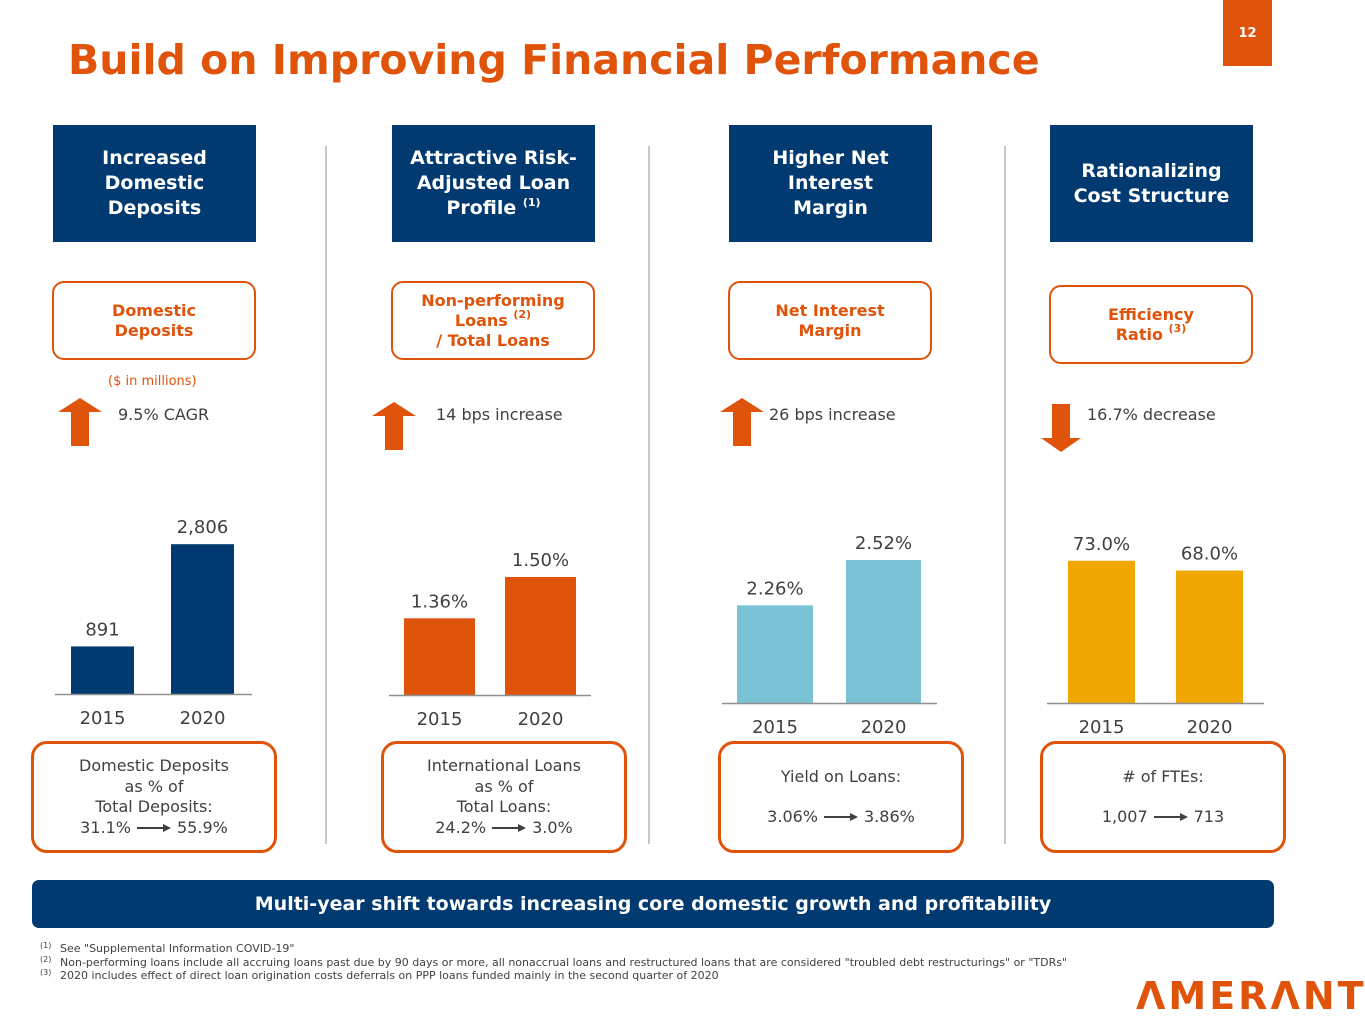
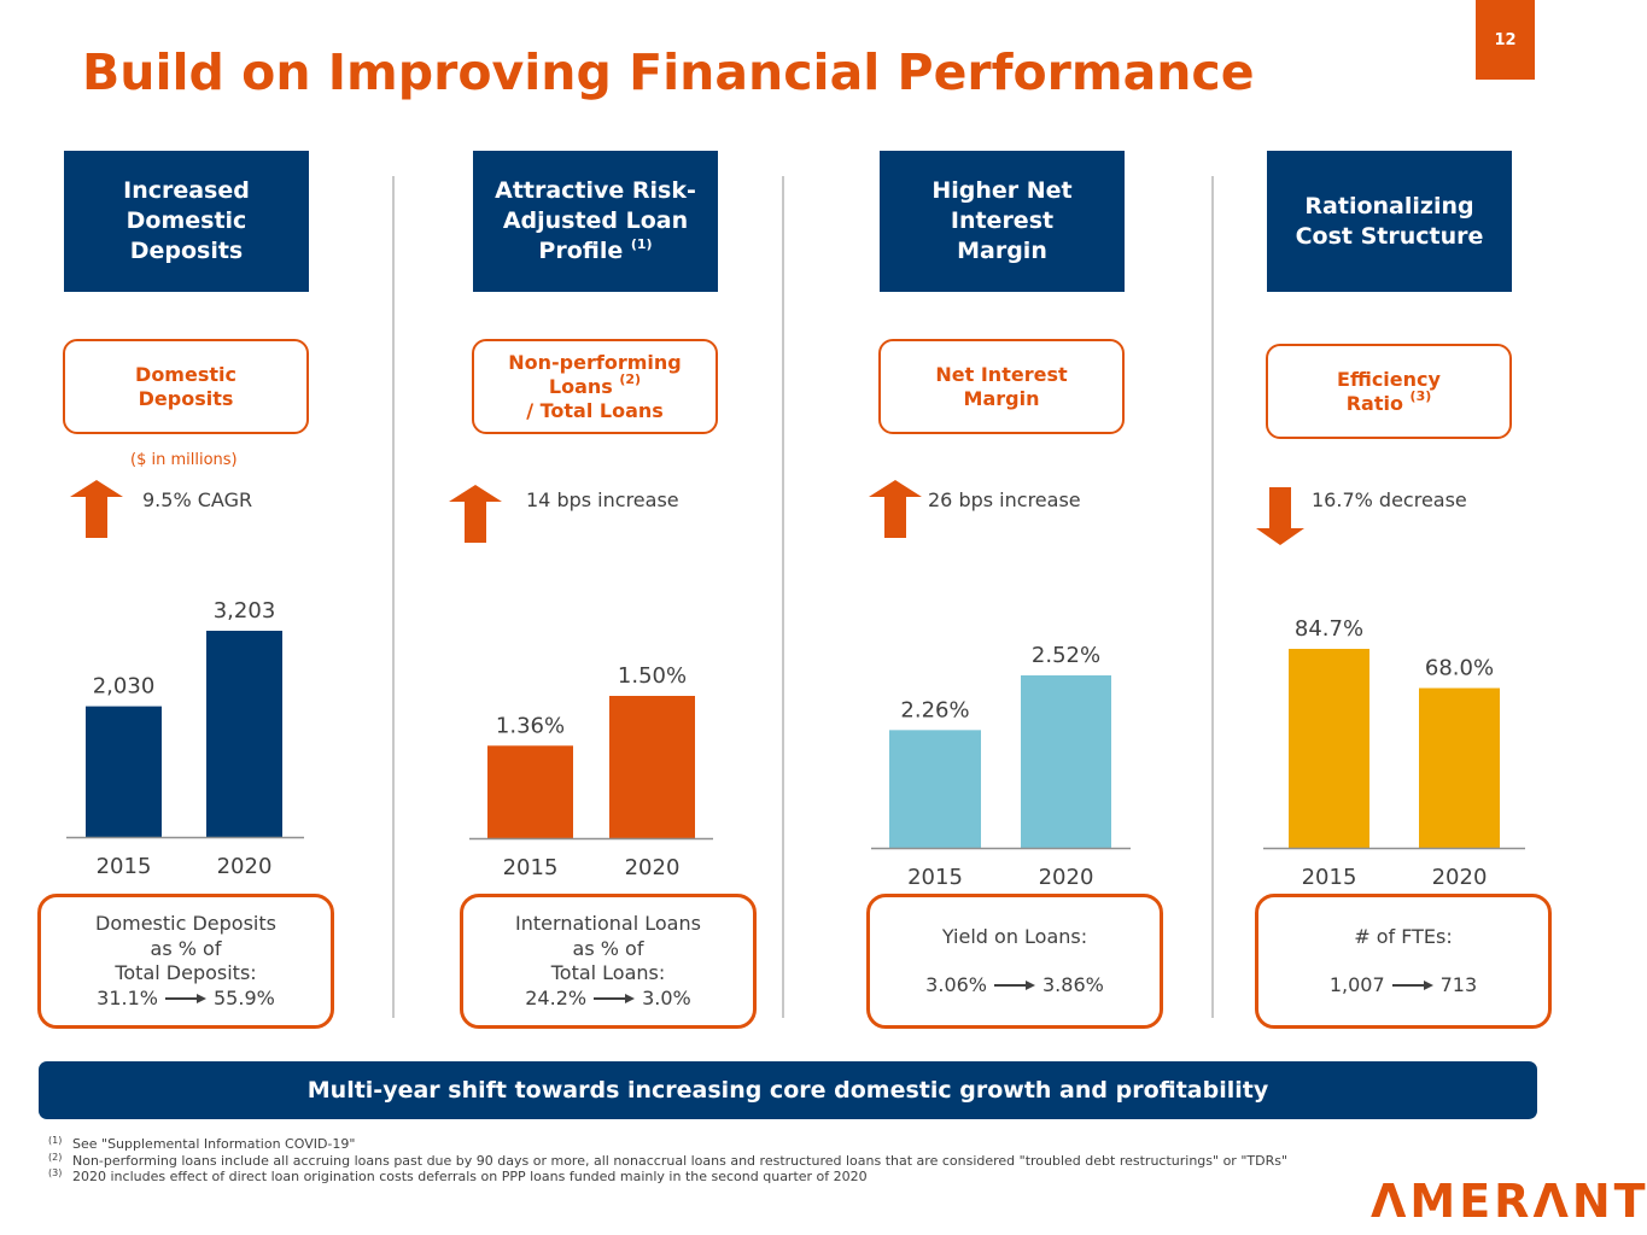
Domestic Deposits/2015: 891 -> 2,030
Domestic Deposits/2020: 2,806 -> 3,203
Efficiency Ratio/2015: 73.0% -> 84.7%
